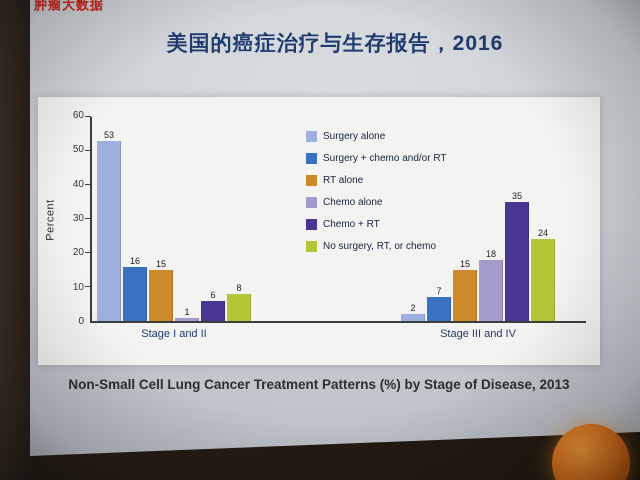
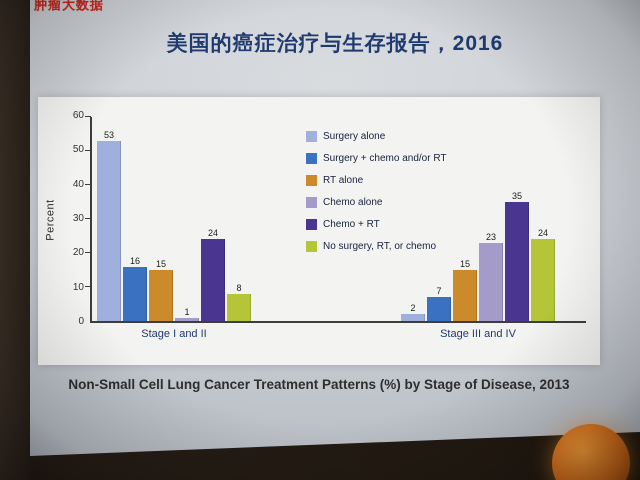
Chemo + RT/Stage I and II: 6 -> 24
Chemo alone/Stage III and IV: 18 -> 23
